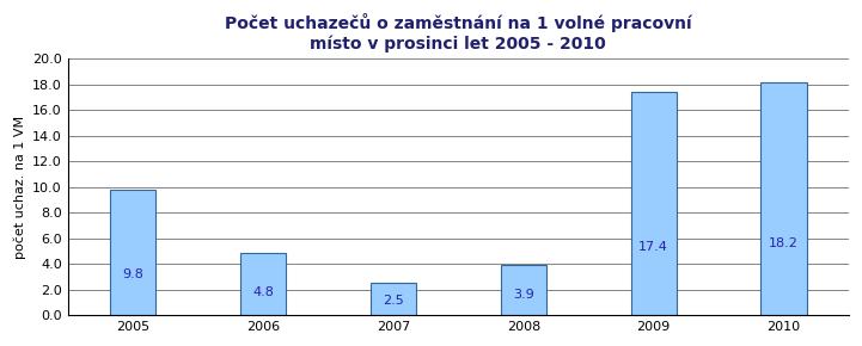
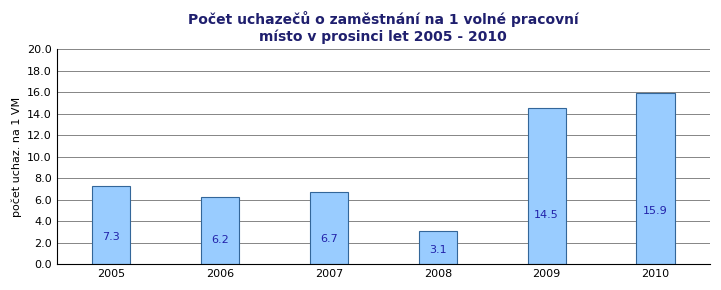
2005: 9.8 -> 7.3
2006: 4.8 -> 6.2
2007: 2.5 -> 6.7
2008: 3.9 -> 3.1
2009: 17.4 -> 14.5
2010: 18.2 -> 15.9
